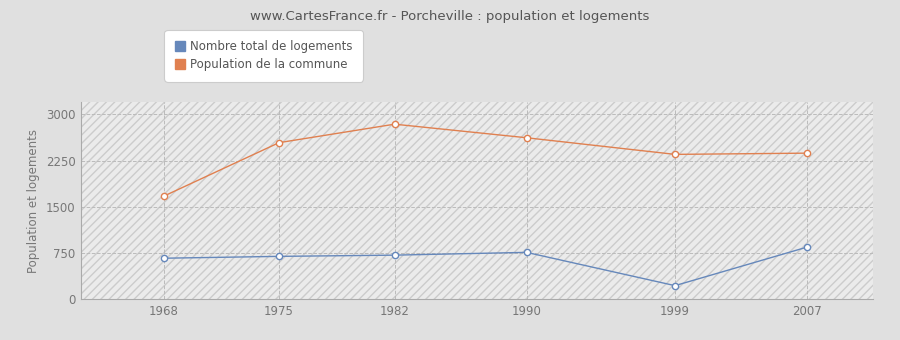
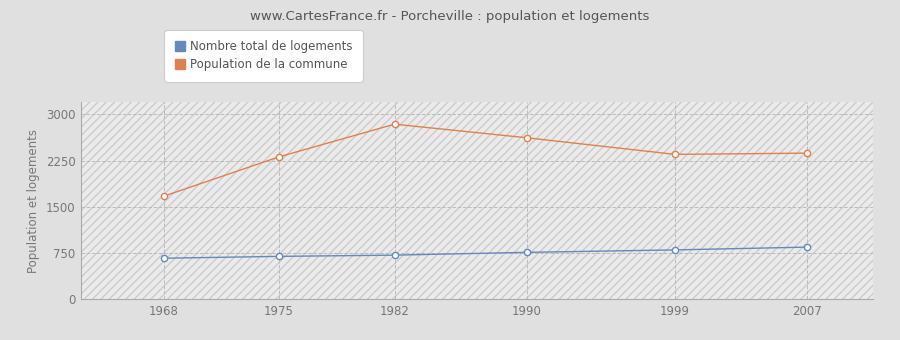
Population de la commune/1975: 2540 -> 2310
Nombre total de logements/1999: 220 -> 800
